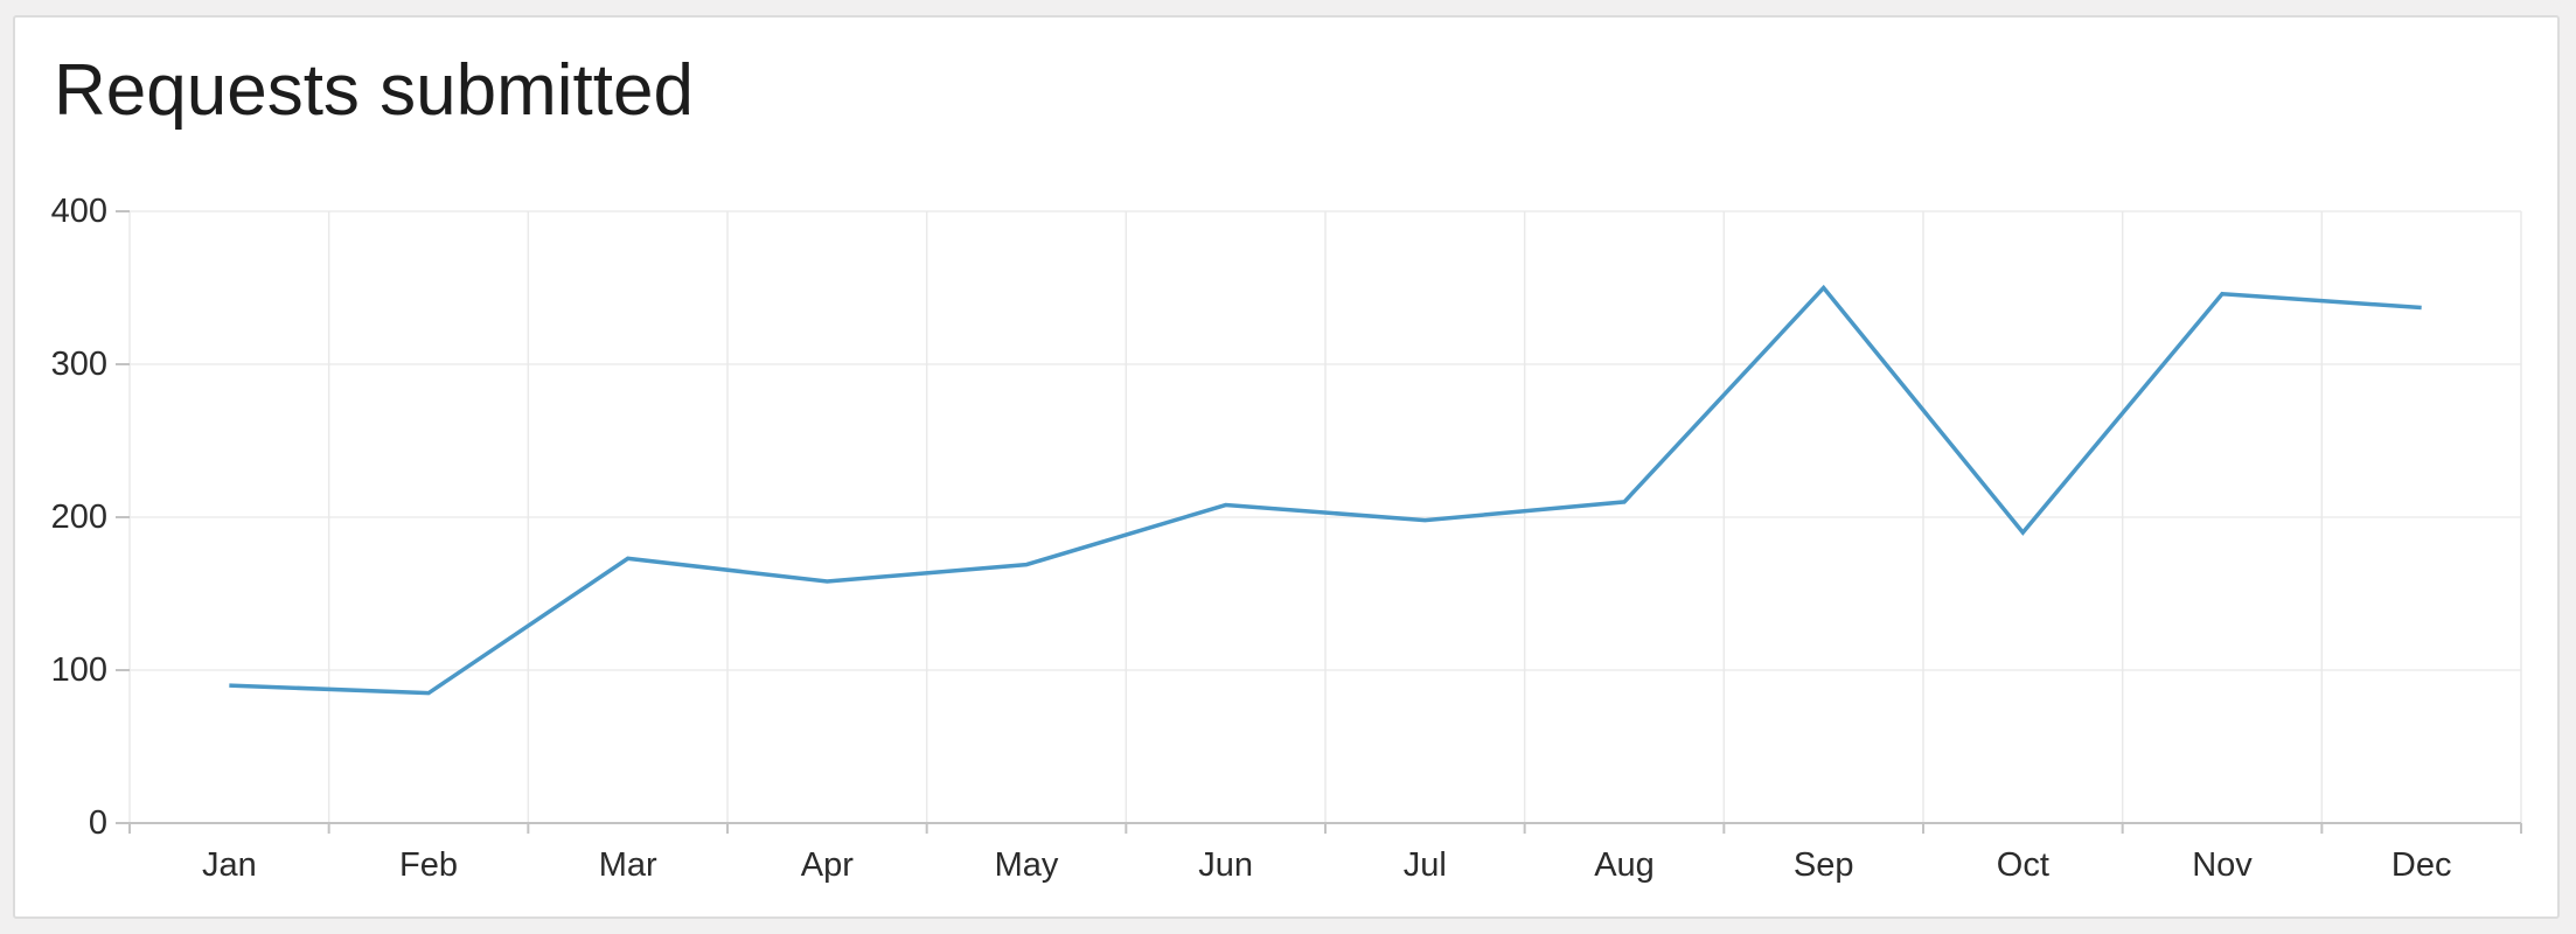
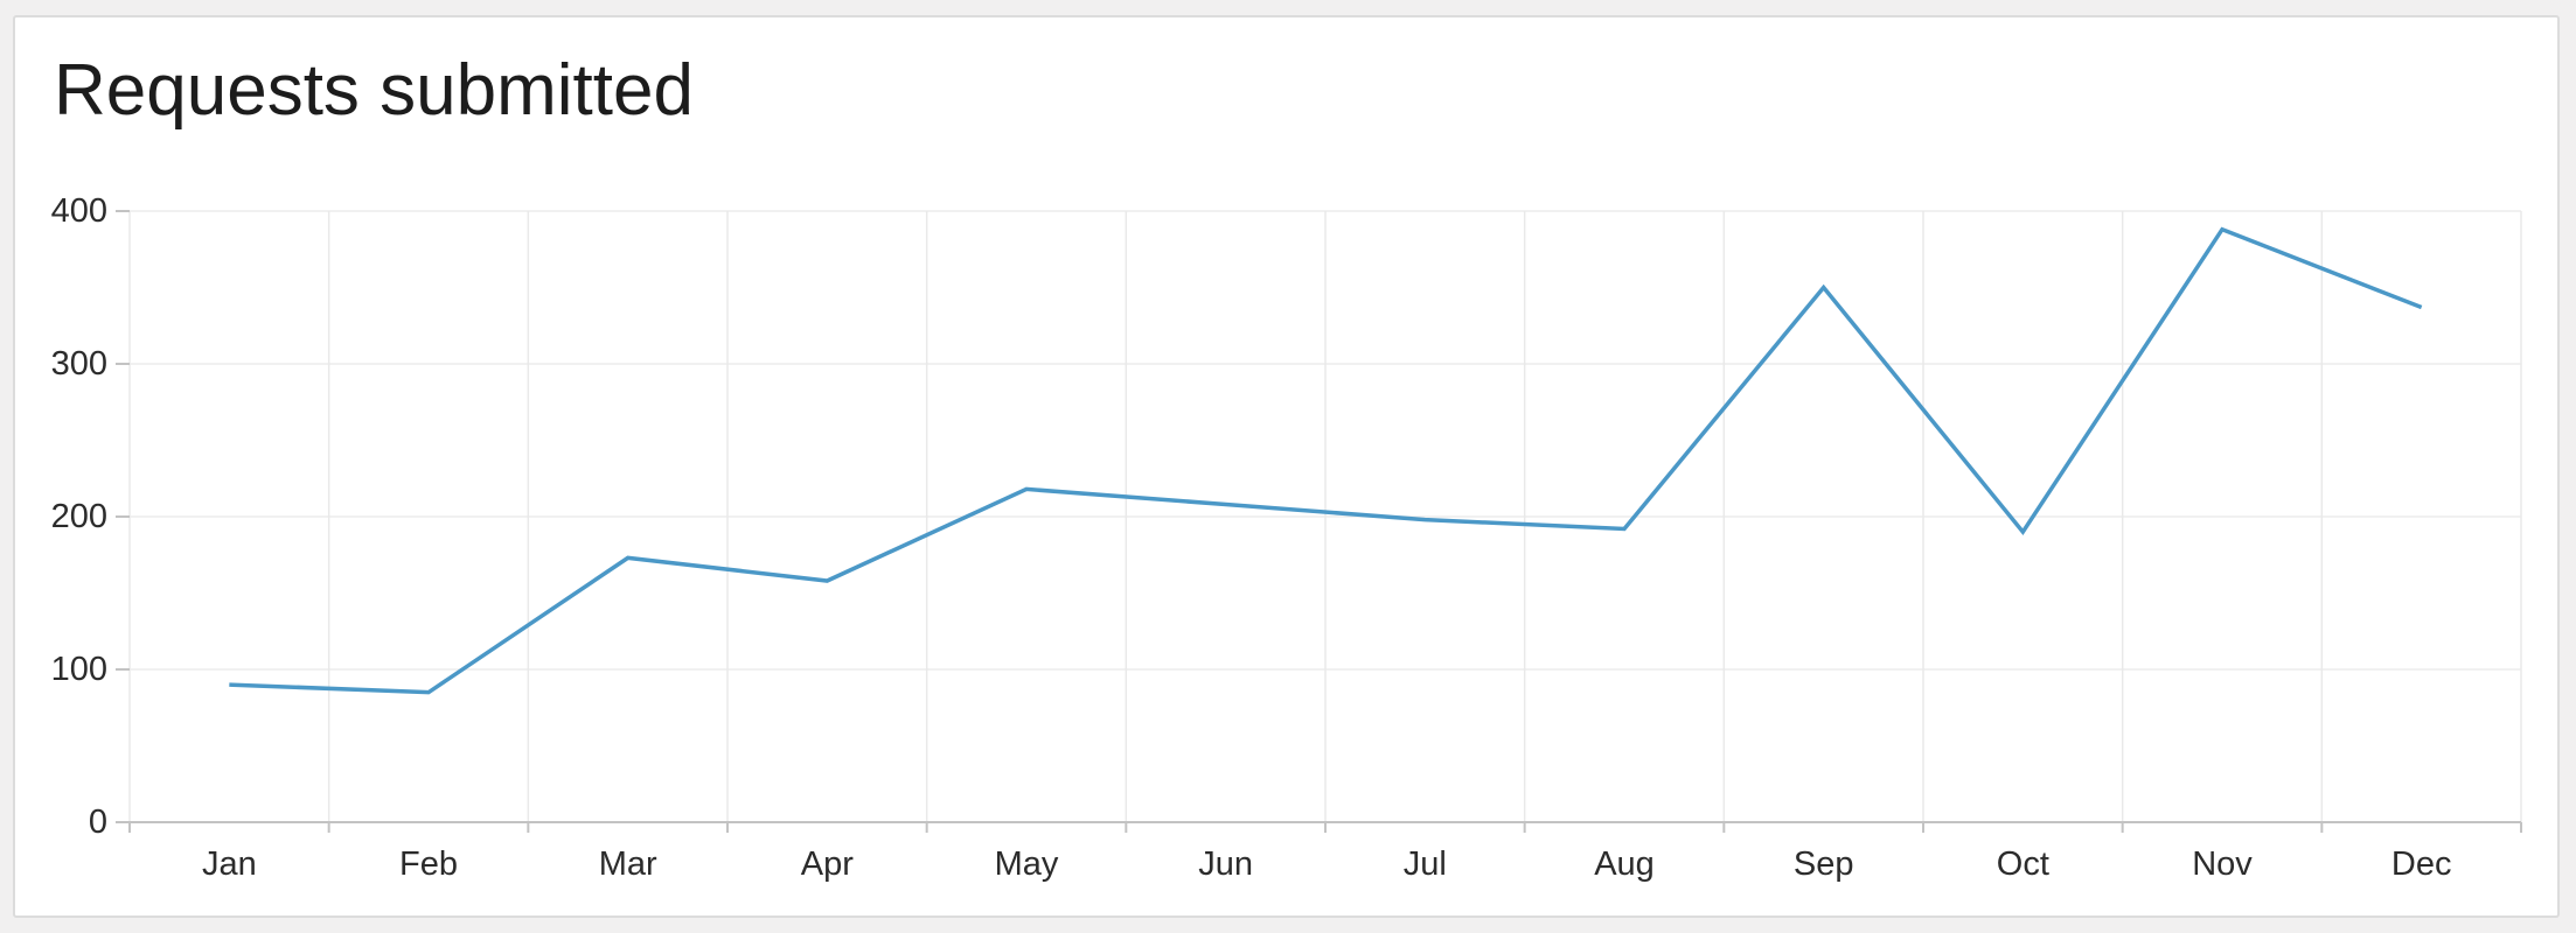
May: 169 -> 218
Aug: 210 -> 192
Nov: 346 -> 388
